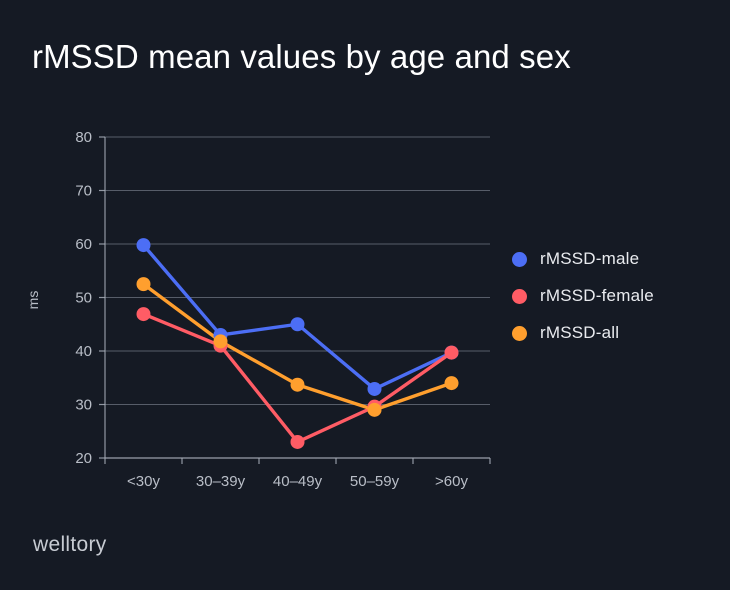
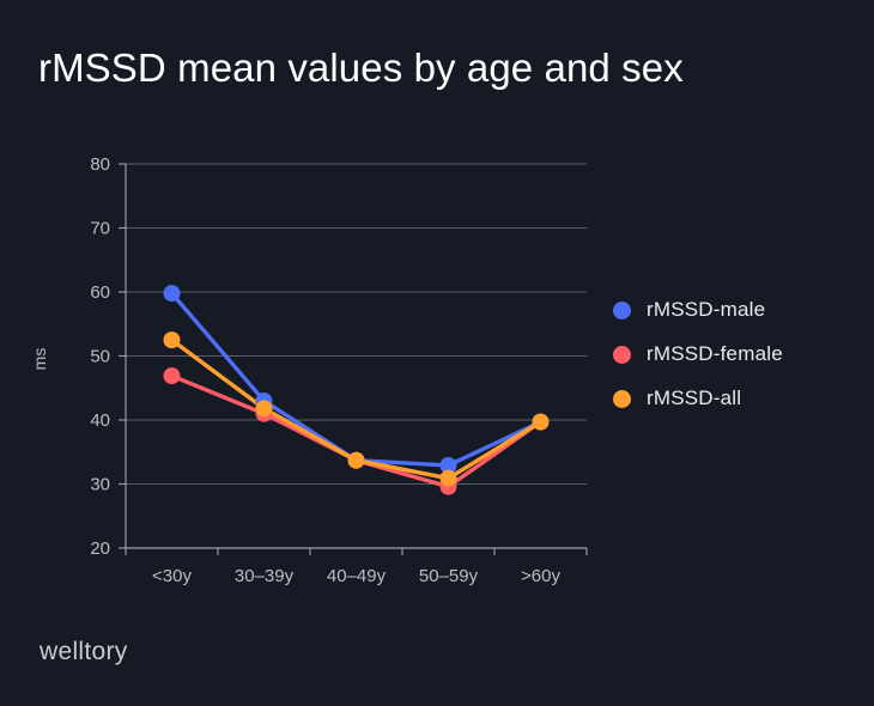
rMSSD-male/40–49y: 45 -> 34
rMSSD-female/40–49y: 23 -> 34
rMSSD-all/50–59y: 29 -> 31
rMSSD-all/>60y: 34 -> 40
